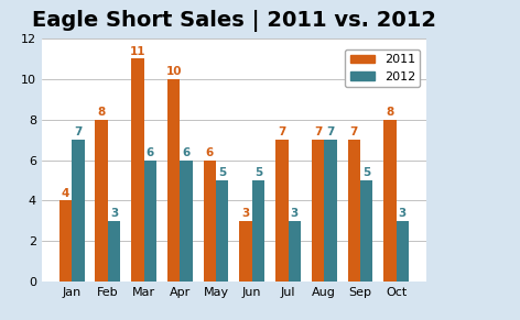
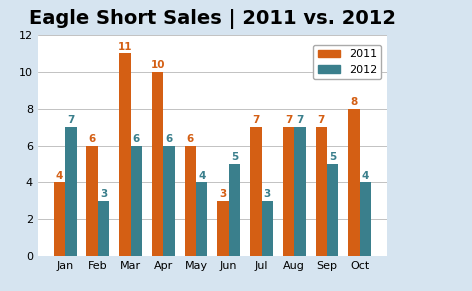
2011/Feb: 8 -> 6
2012/May: 5 -> 4
2012/Oct: 3 -> 4
